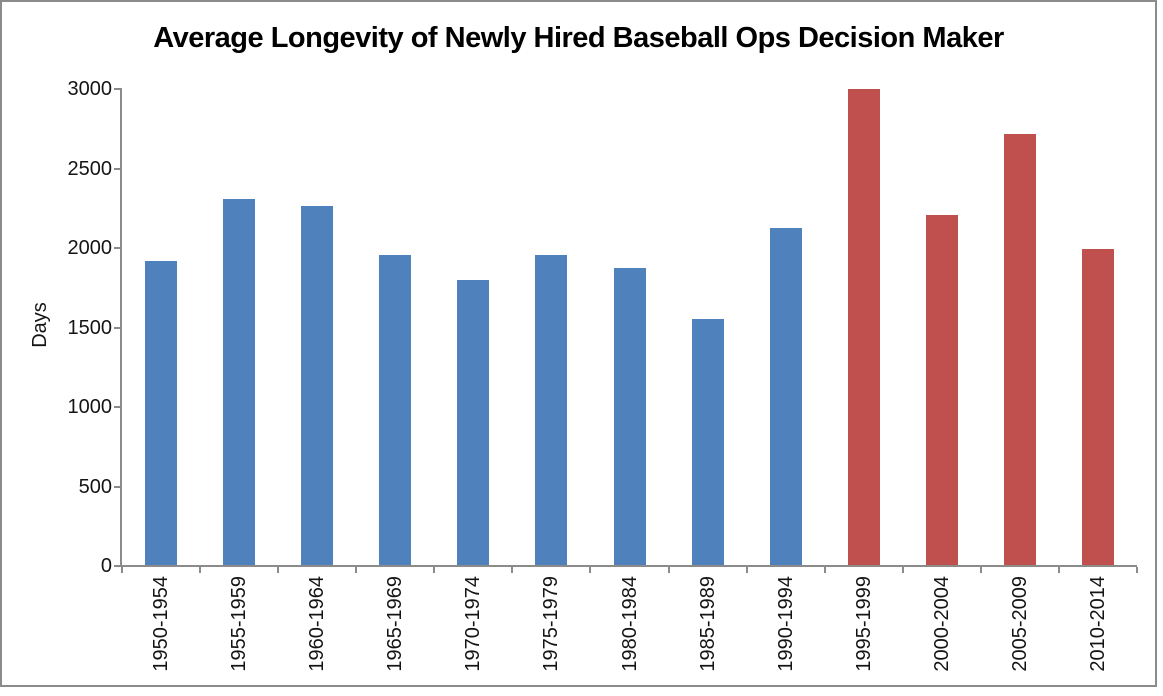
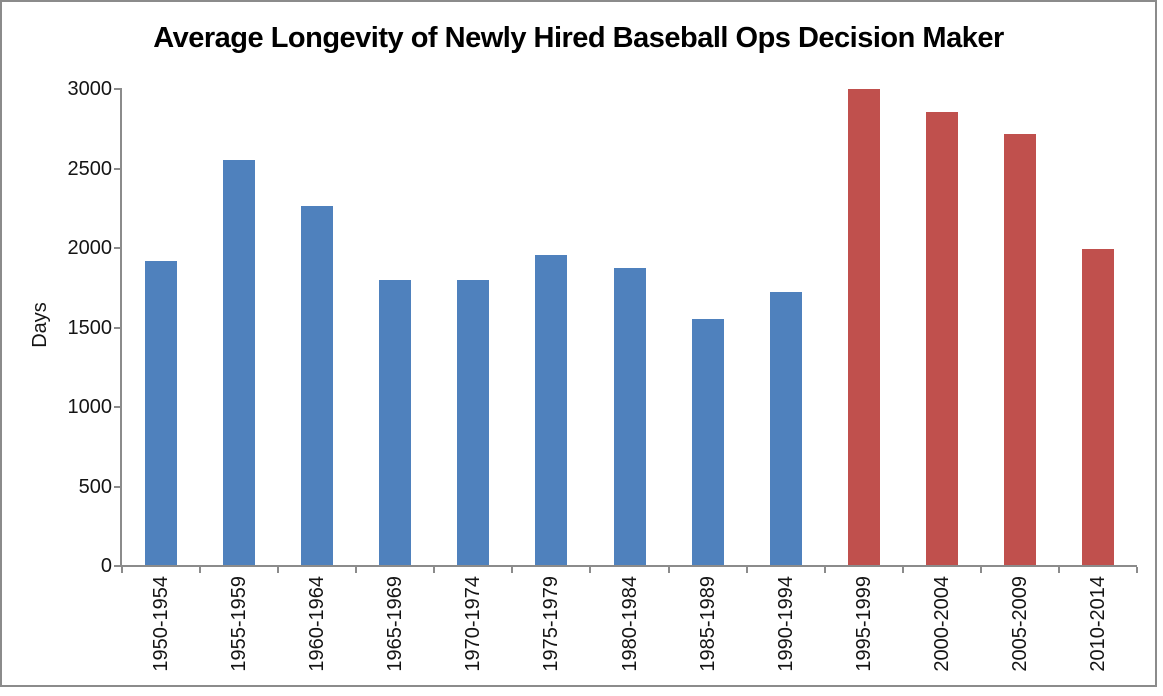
1955-1959: 2300 -> 2550
1965-1969: 1950 -> 1790
1990-1994: 2120 -> 1720
2000-2004: 2200 -> 2850
